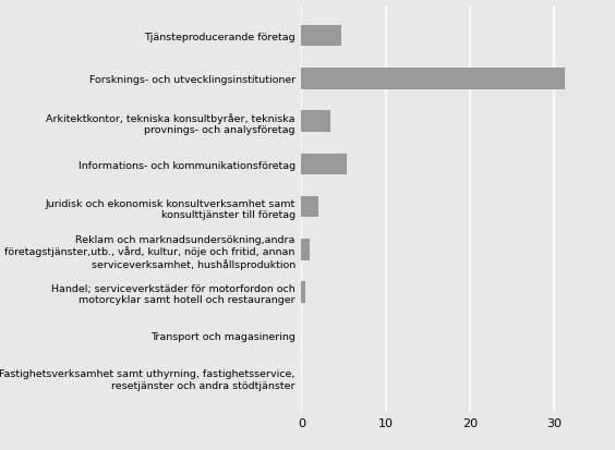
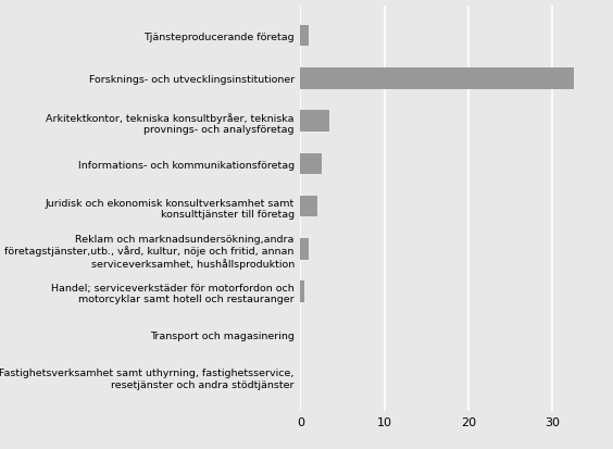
Tjänsteproducerande företag: 4.8 -> 1.0
Forsknings- och utvecklingsinstitutioner: 31.2 -> 32.5
Informations- och kommunikationsföretag: 5.4 -> 2.5
